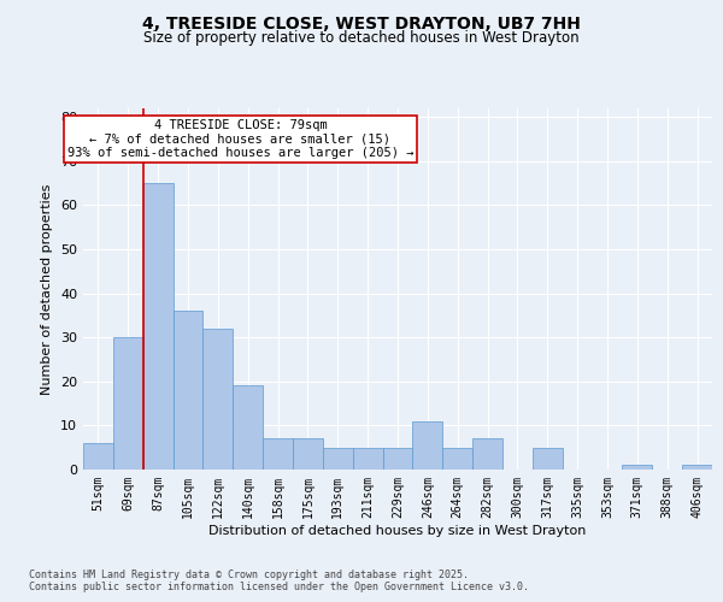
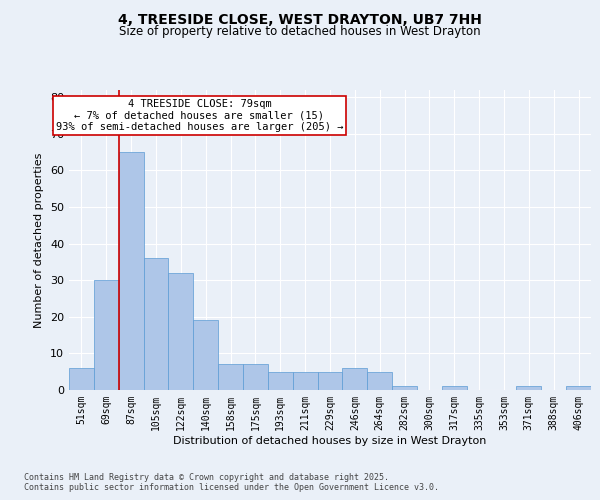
246sqm: 11 -> 6
282sqm: 7 -> 1
317sqm: 5 -> 1
